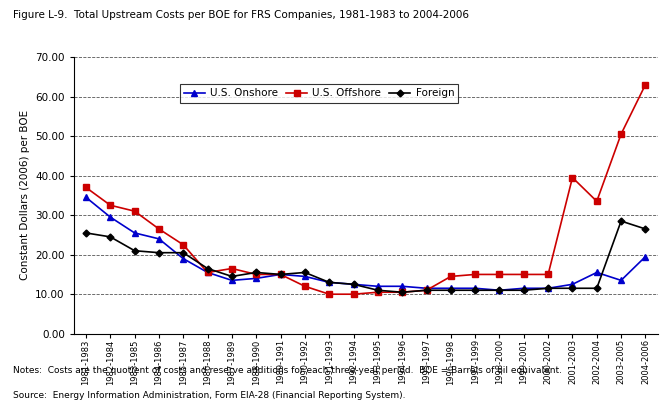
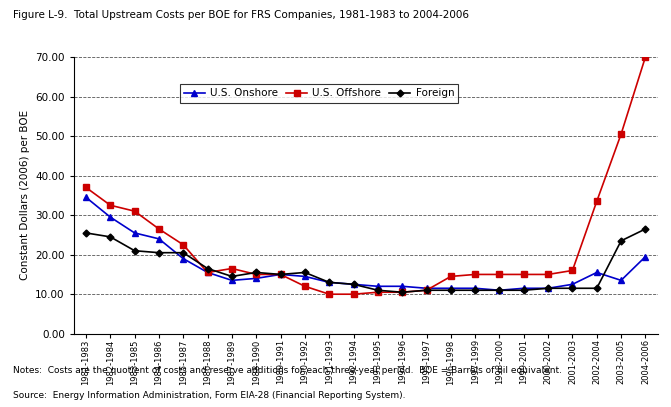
U.S. Offshore/2001-2003: 39.5 -> 16.0
Foreign/2003-2005: 28.5 -> 23.5
U.S. Offshore/2004-2006: 63.0 -> 70.0
